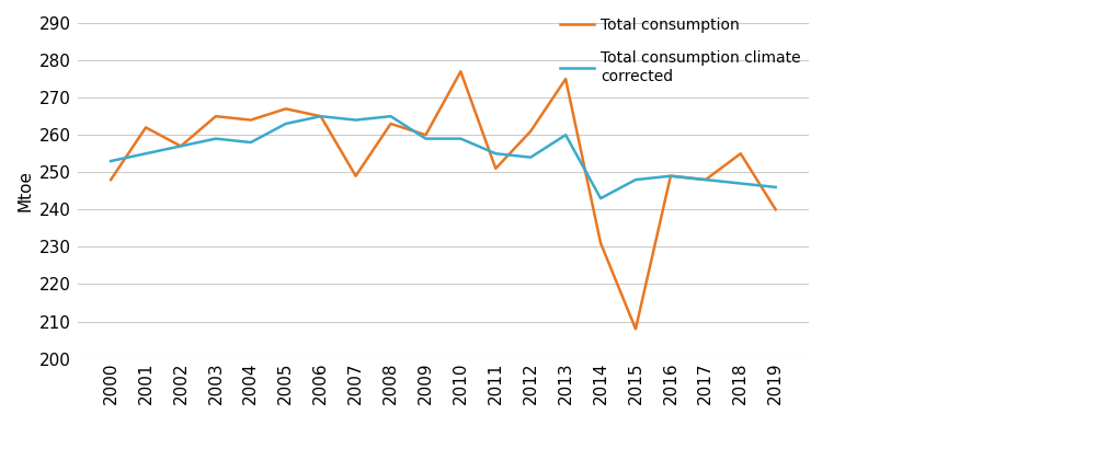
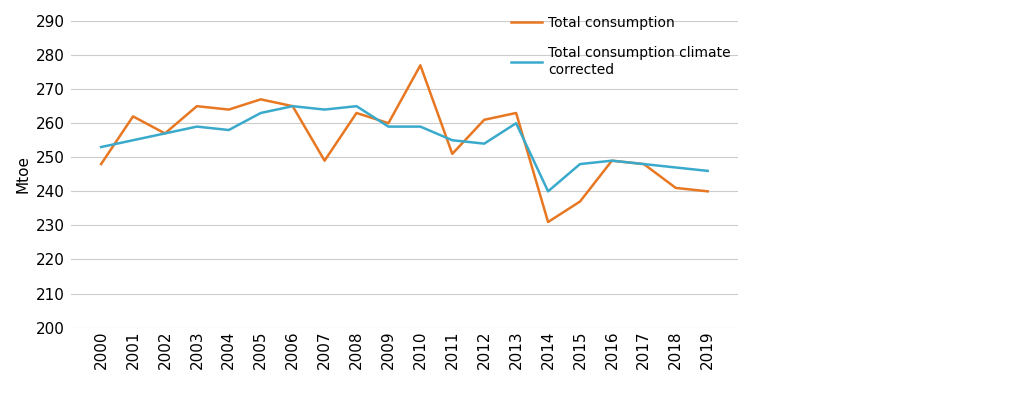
Total consumption/2013: 275 -> 263
Total consumption climate corrected/2014: 243 -> 240
Total consumption/2015: 208 -> 237
Total consumption/2018: 255 -> 241
